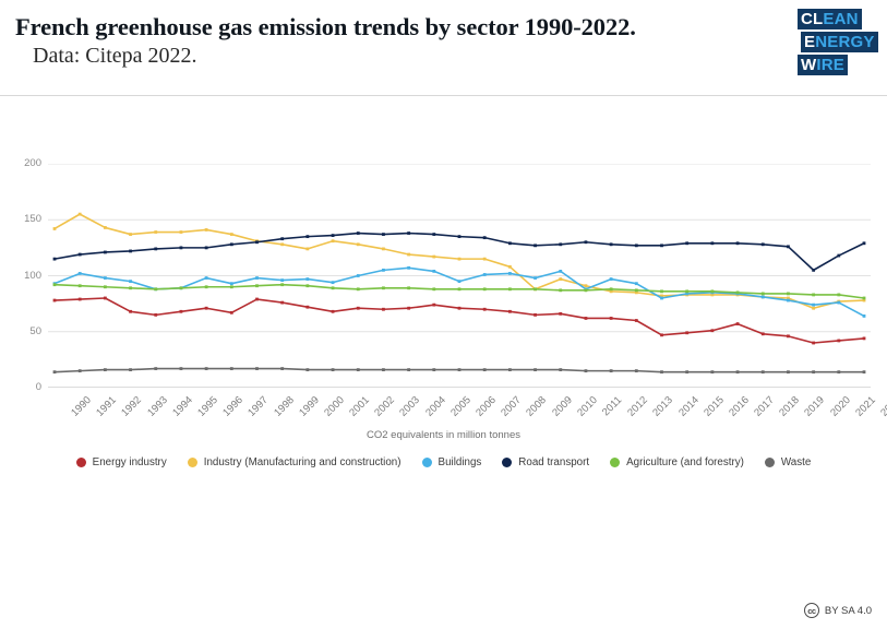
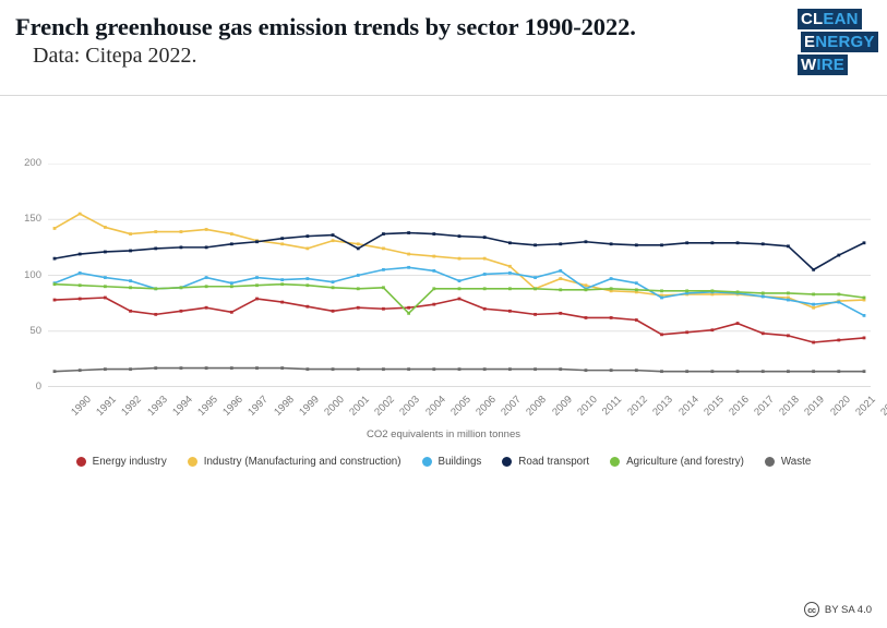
Road transport/2002: 138 -> 124
Agriculture (and forestry)/2004: 89 -> 66
Energy industry/2006: 71 -> 79
